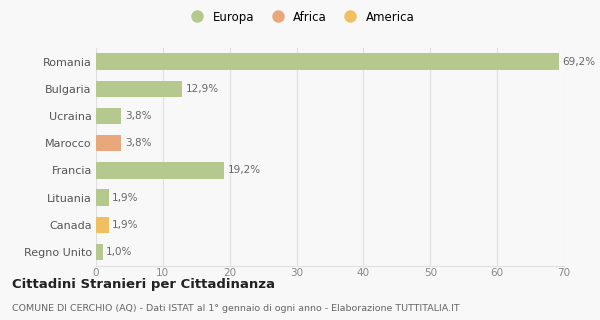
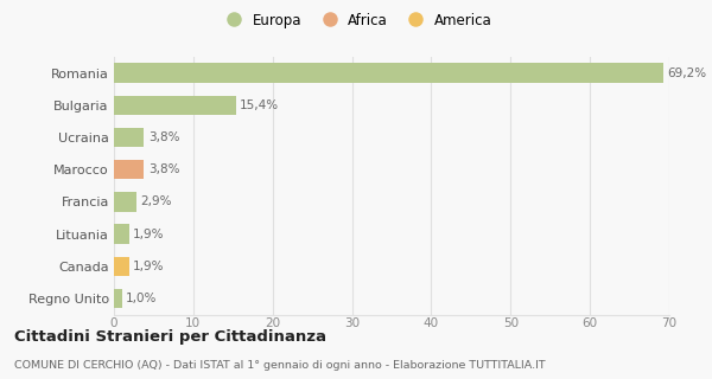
Bulgaria: 12,9% -> 15,4%
Francia: 19,2% -> 2,9%
